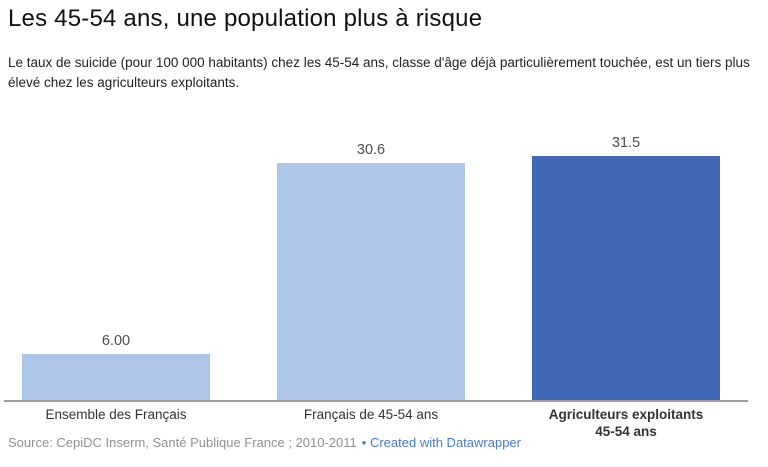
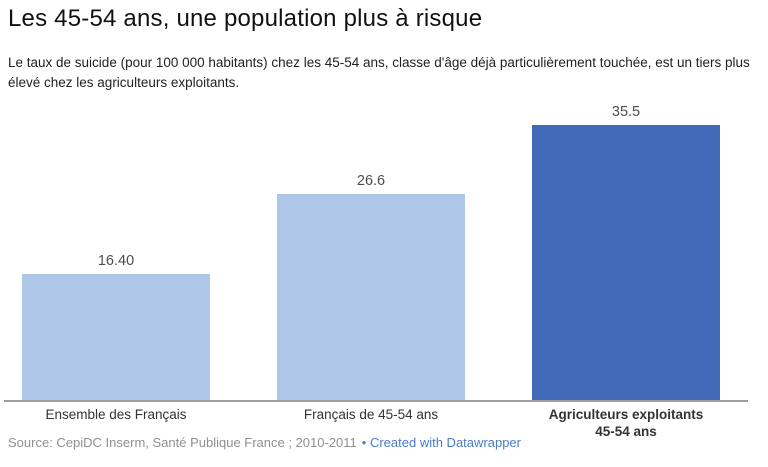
Ensemble des Français: 6.00 -> 16.40
Français de 45-54 ans: 30.6 -> 26.6
Agriculteurs exploitants 45-54 ans: 31.5 -> 35.5
